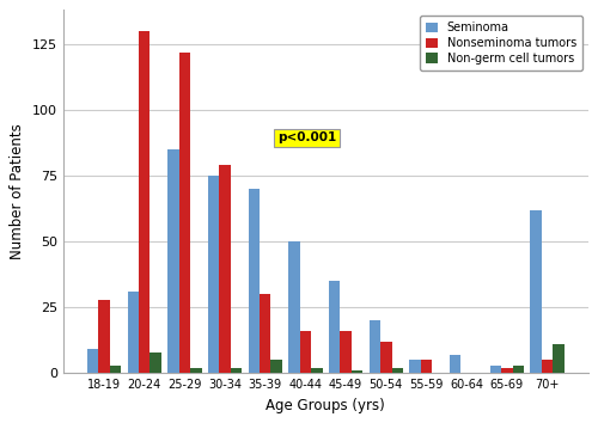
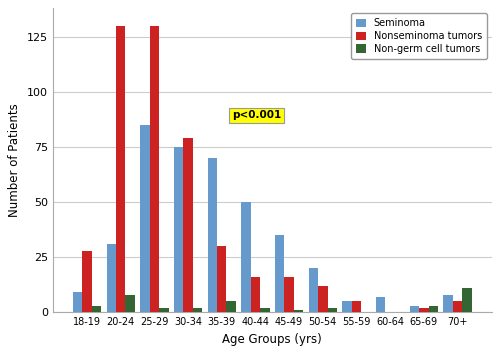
Nonseminoma tumors/25-29: 122 -> 130
Seminoma/70+: 62 -> 8
